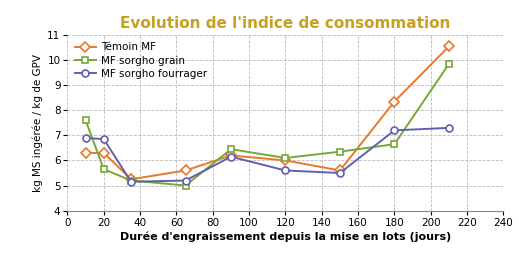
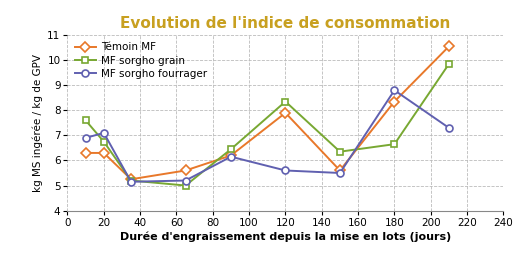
MF sorgho grain/20: 5.65 -> 6.75
MF sorgho fourrager/20: 6.85 -> 7.10
Témoin MF/120: 6.00 -> 7.90
MF sorgho grain/120: 6.10 -> 8.35
MF sorgho fourrager/180: 7.20 -> 8.80
